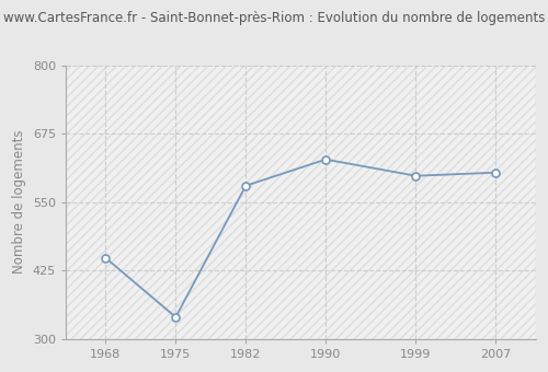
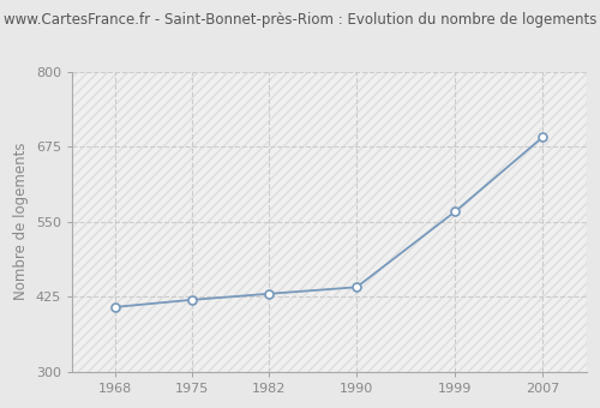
1968: 448 -> 408
1975: 340 -> 420
1982: 580 -> 430
1990: 628 -> 441
1999: 598 -> 567
2007: 604 -> 691
